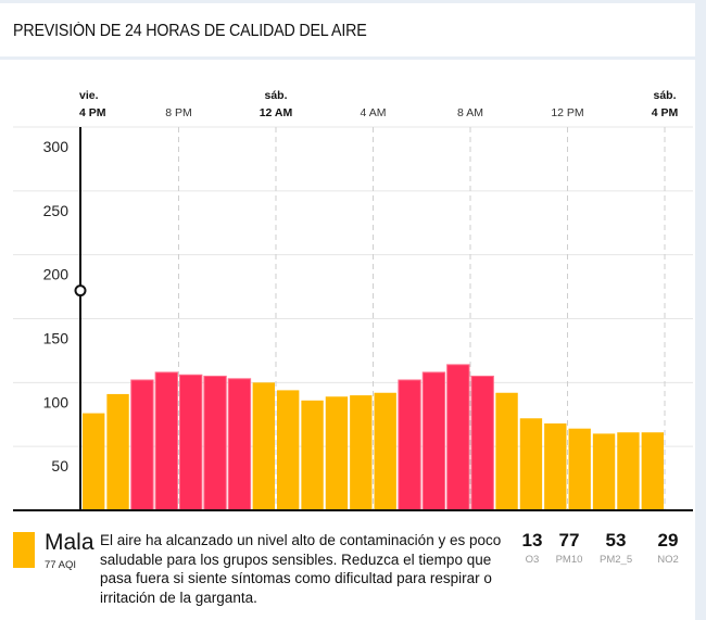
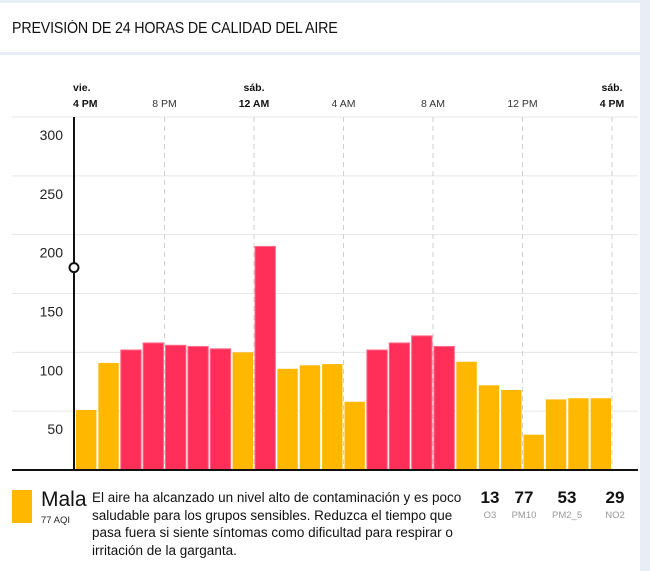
4 PM: 76 -> 51
12 AM: 94 -> 190
4 AM: 92 -> 58
12 PM: 64 -> 30
